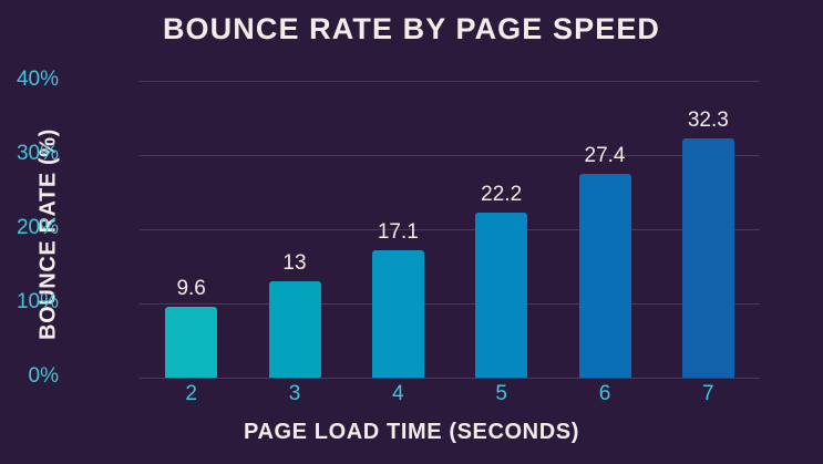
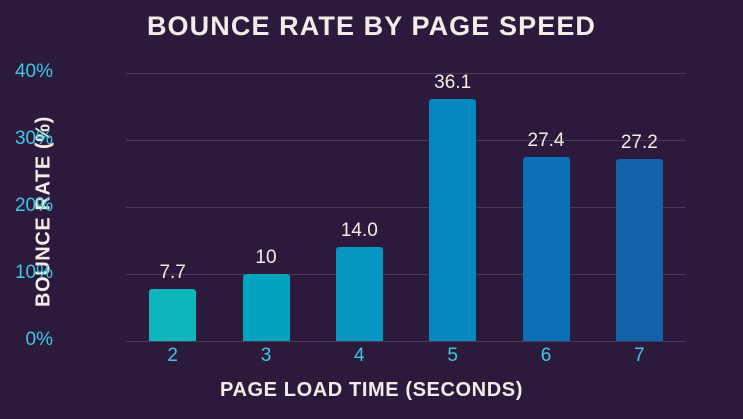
2: 9.6 -> 7.7
3: 13 -> 10
4: 17.1 -> 14.0
5: 22.2 -> 36.1
7: 32.3 -> 27.2
